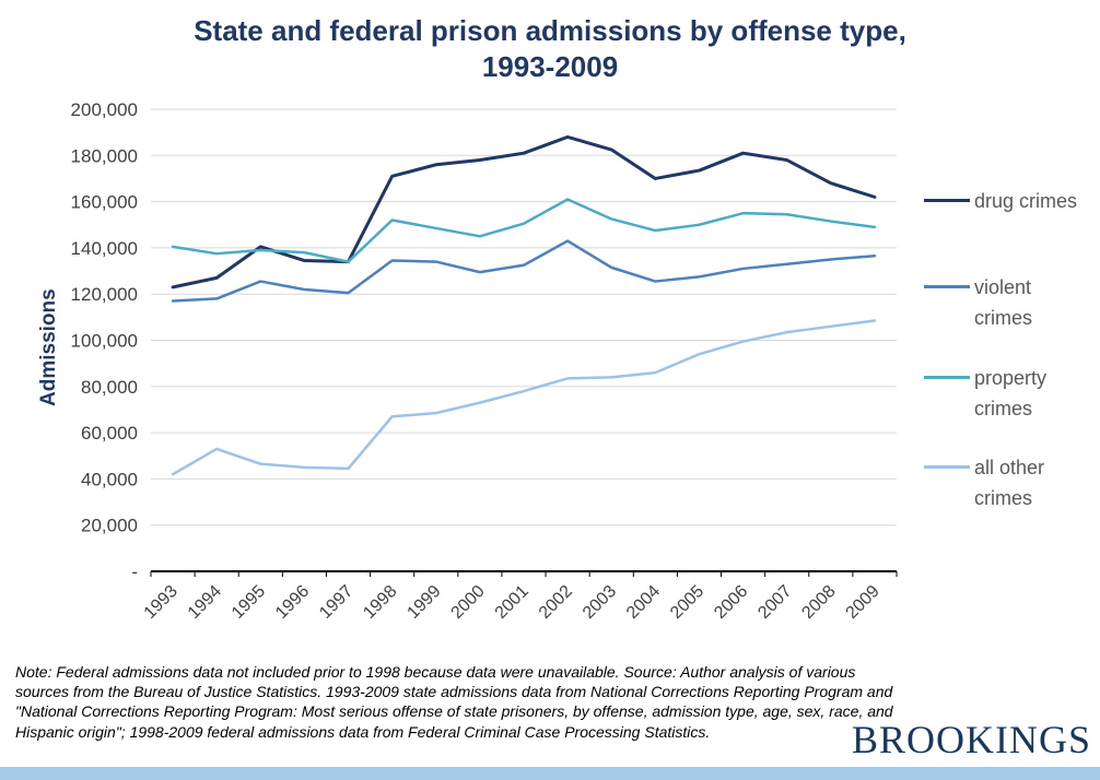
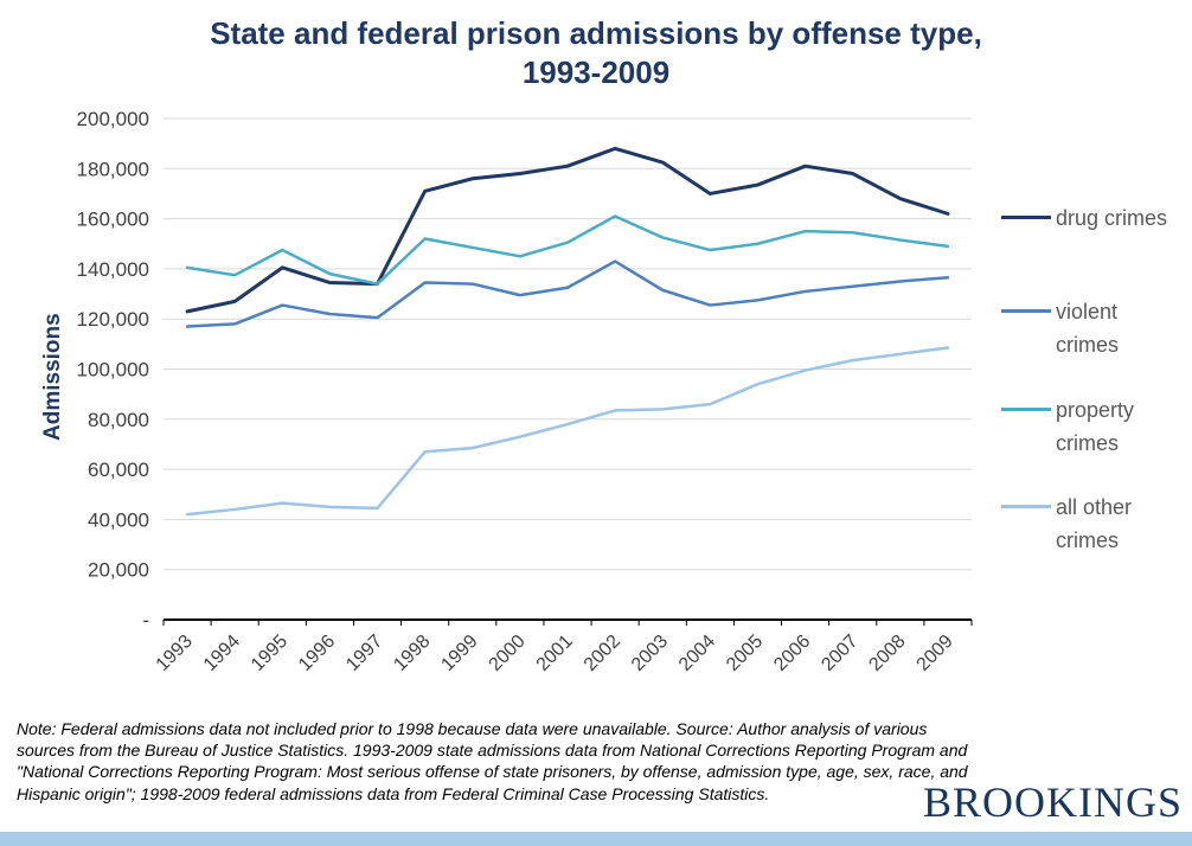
all other crimes/1994: 53000 -> 44000
property crimes/1995: 139000 -> 148000
